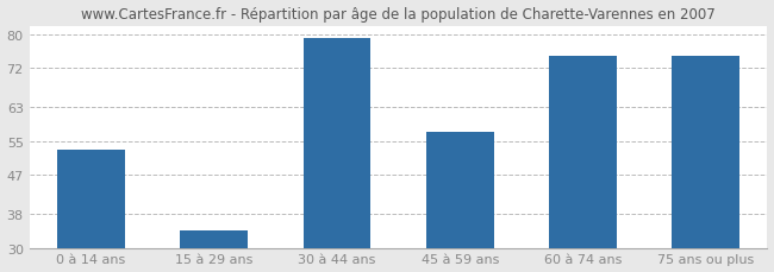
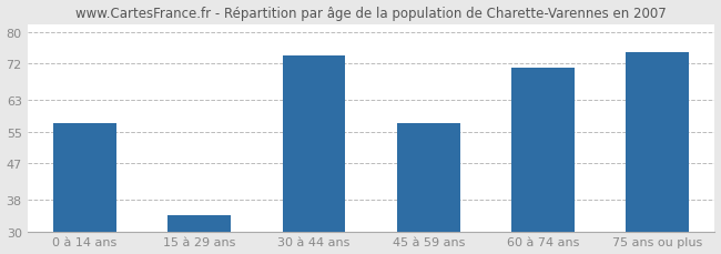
0 à 14 ans: 53 -> 57
30 à 44 ans: 79 -> 74
60 à 74 ans: 75 -> 71
